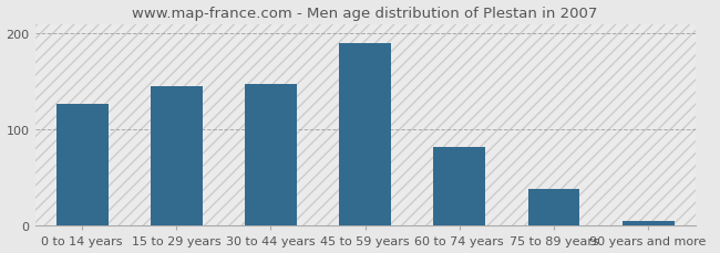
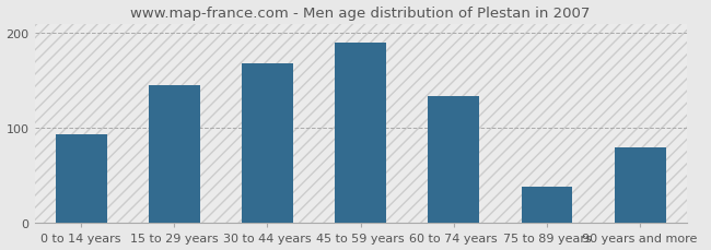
0 to 14 years: 127 -> 94
30 to 44 years: 148 -> 168
60 to 74 years: 82 -> 134
90 years and more: 5 -> 80
